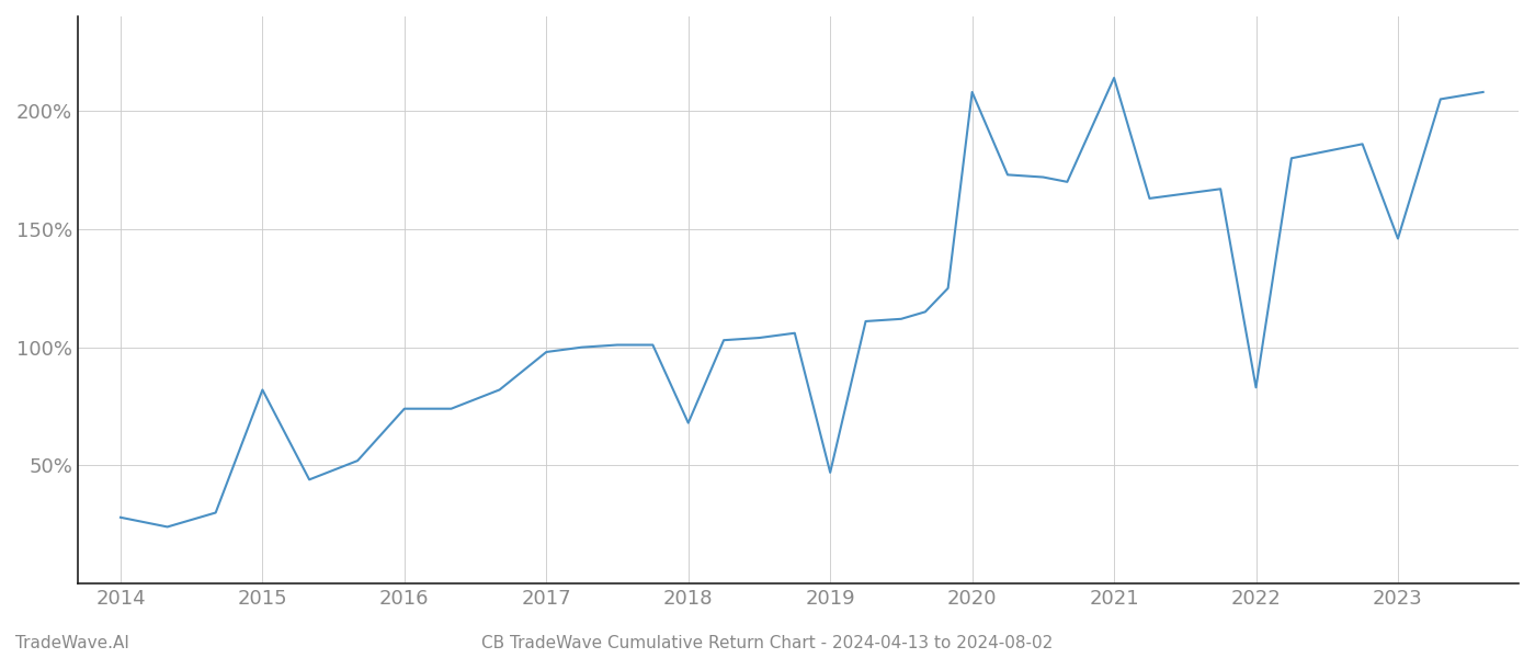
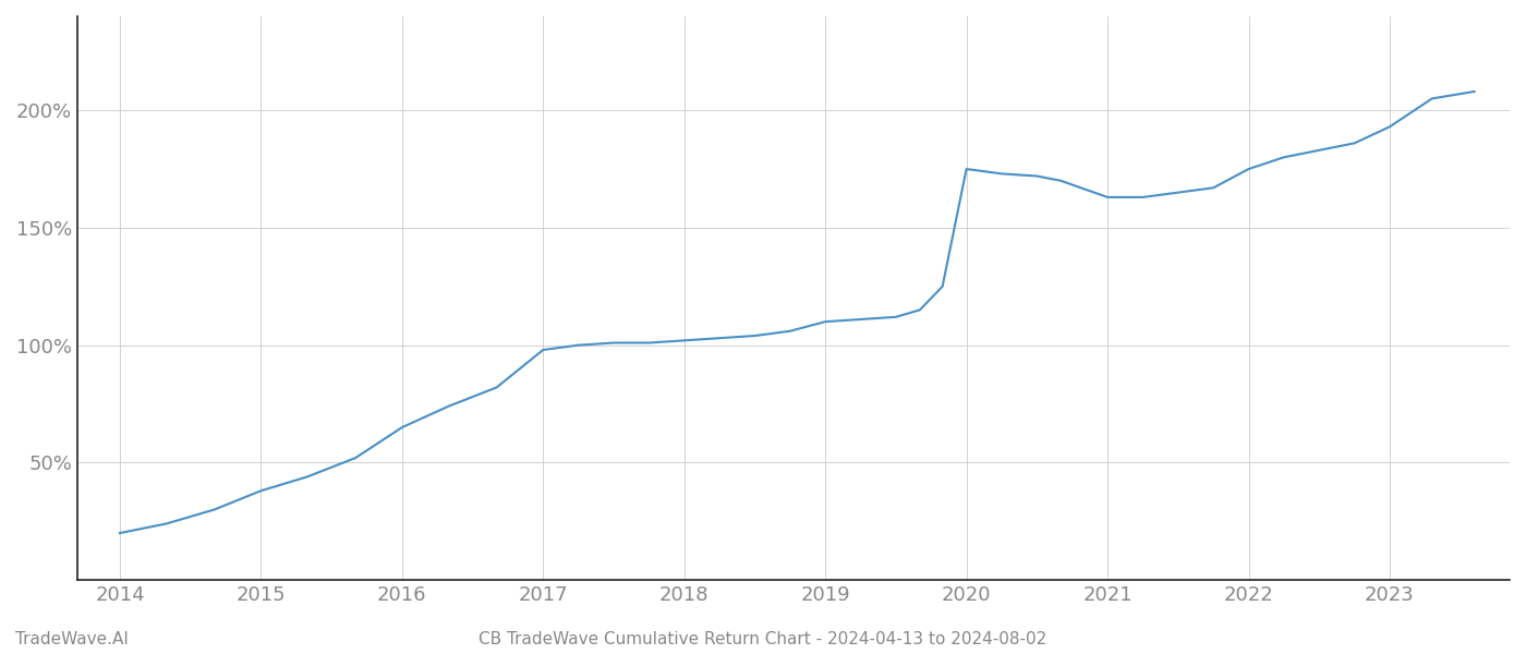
2014: 28% -> 20%
2015: 82% -> 38%
2016: 74% -> 65%
2018: 68% -> 102%
2019: 47% -> 110%
2020: 208% -> 175%
2021: 214% -> 163%
2022: 83% -> 175%
2023: 146% -> 193%
